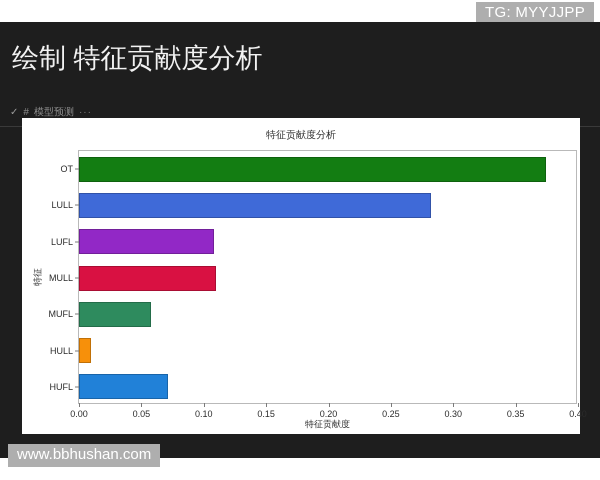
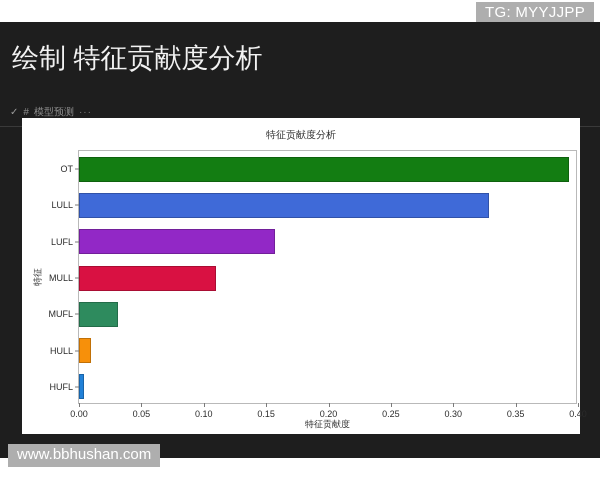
OT: 0.374 -> 0.393
LULL: 0.282 -> 0.329
LUFL: 0.108 -> 0.157
MUFL: 0.058 -> 0.031
HUFL: 0.071 -> 0.004
